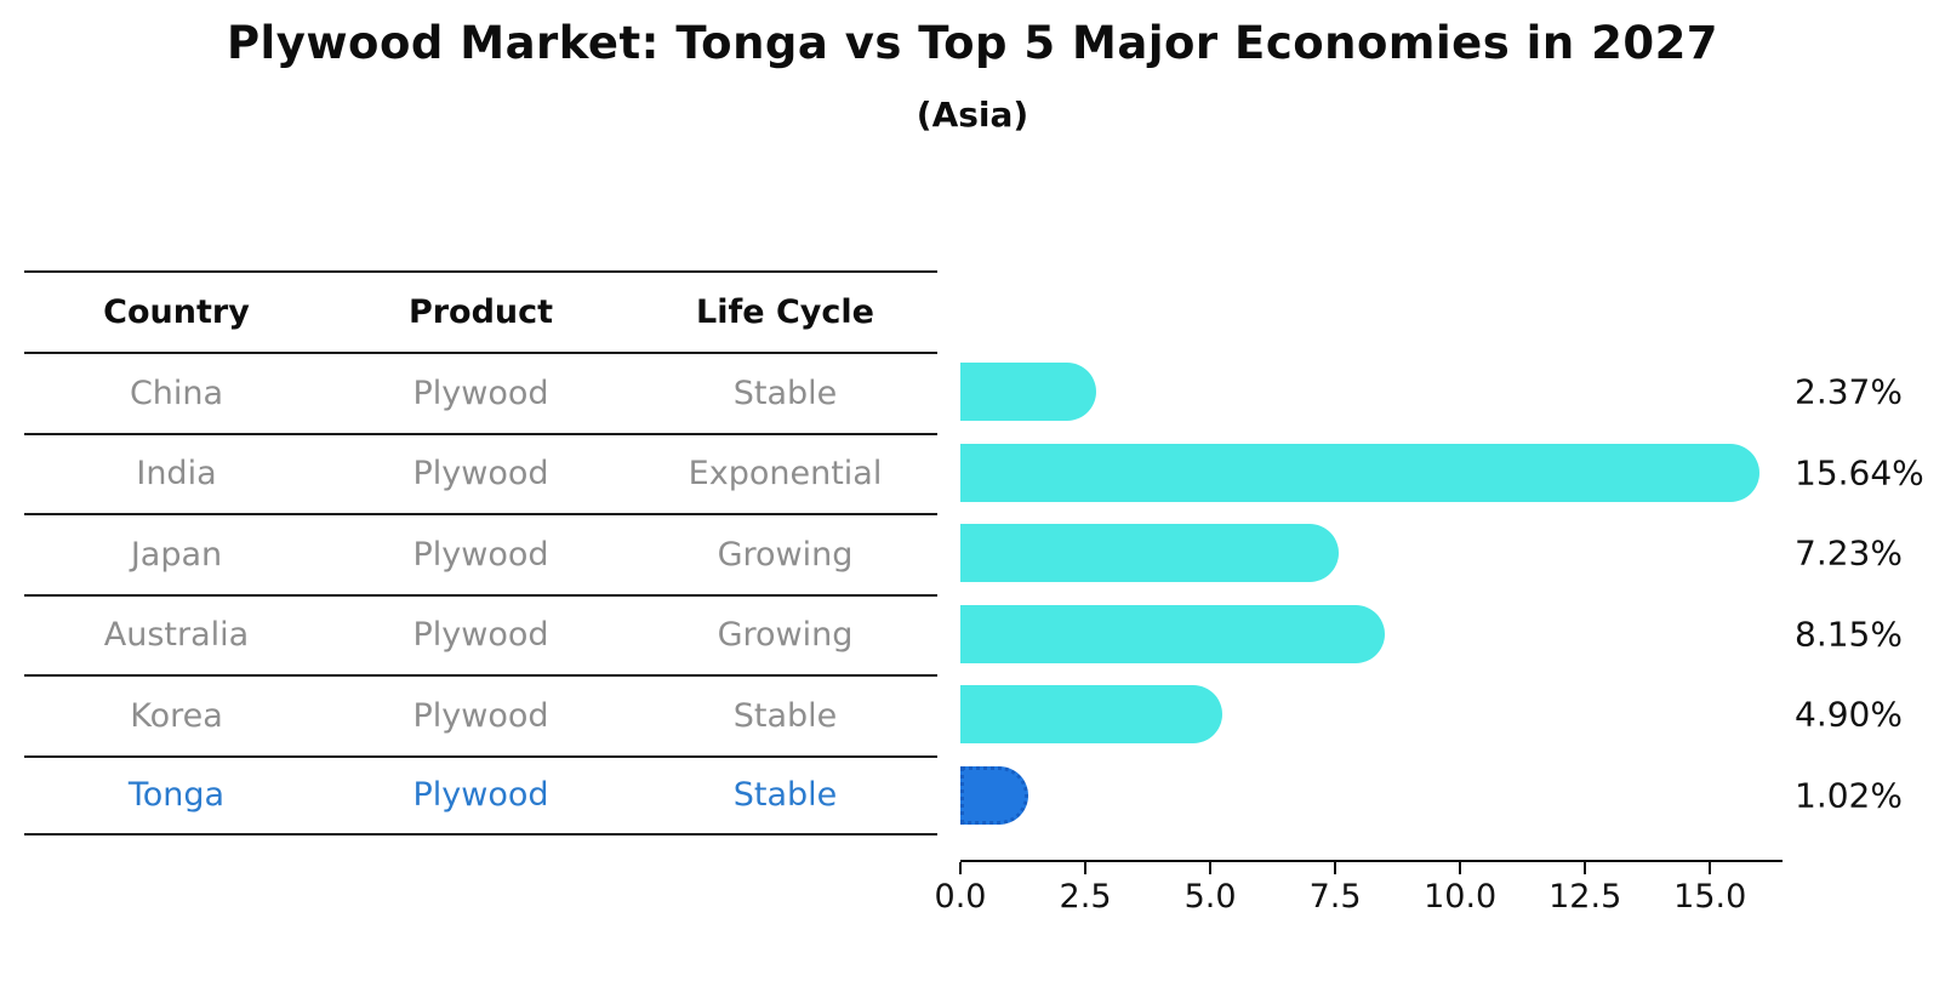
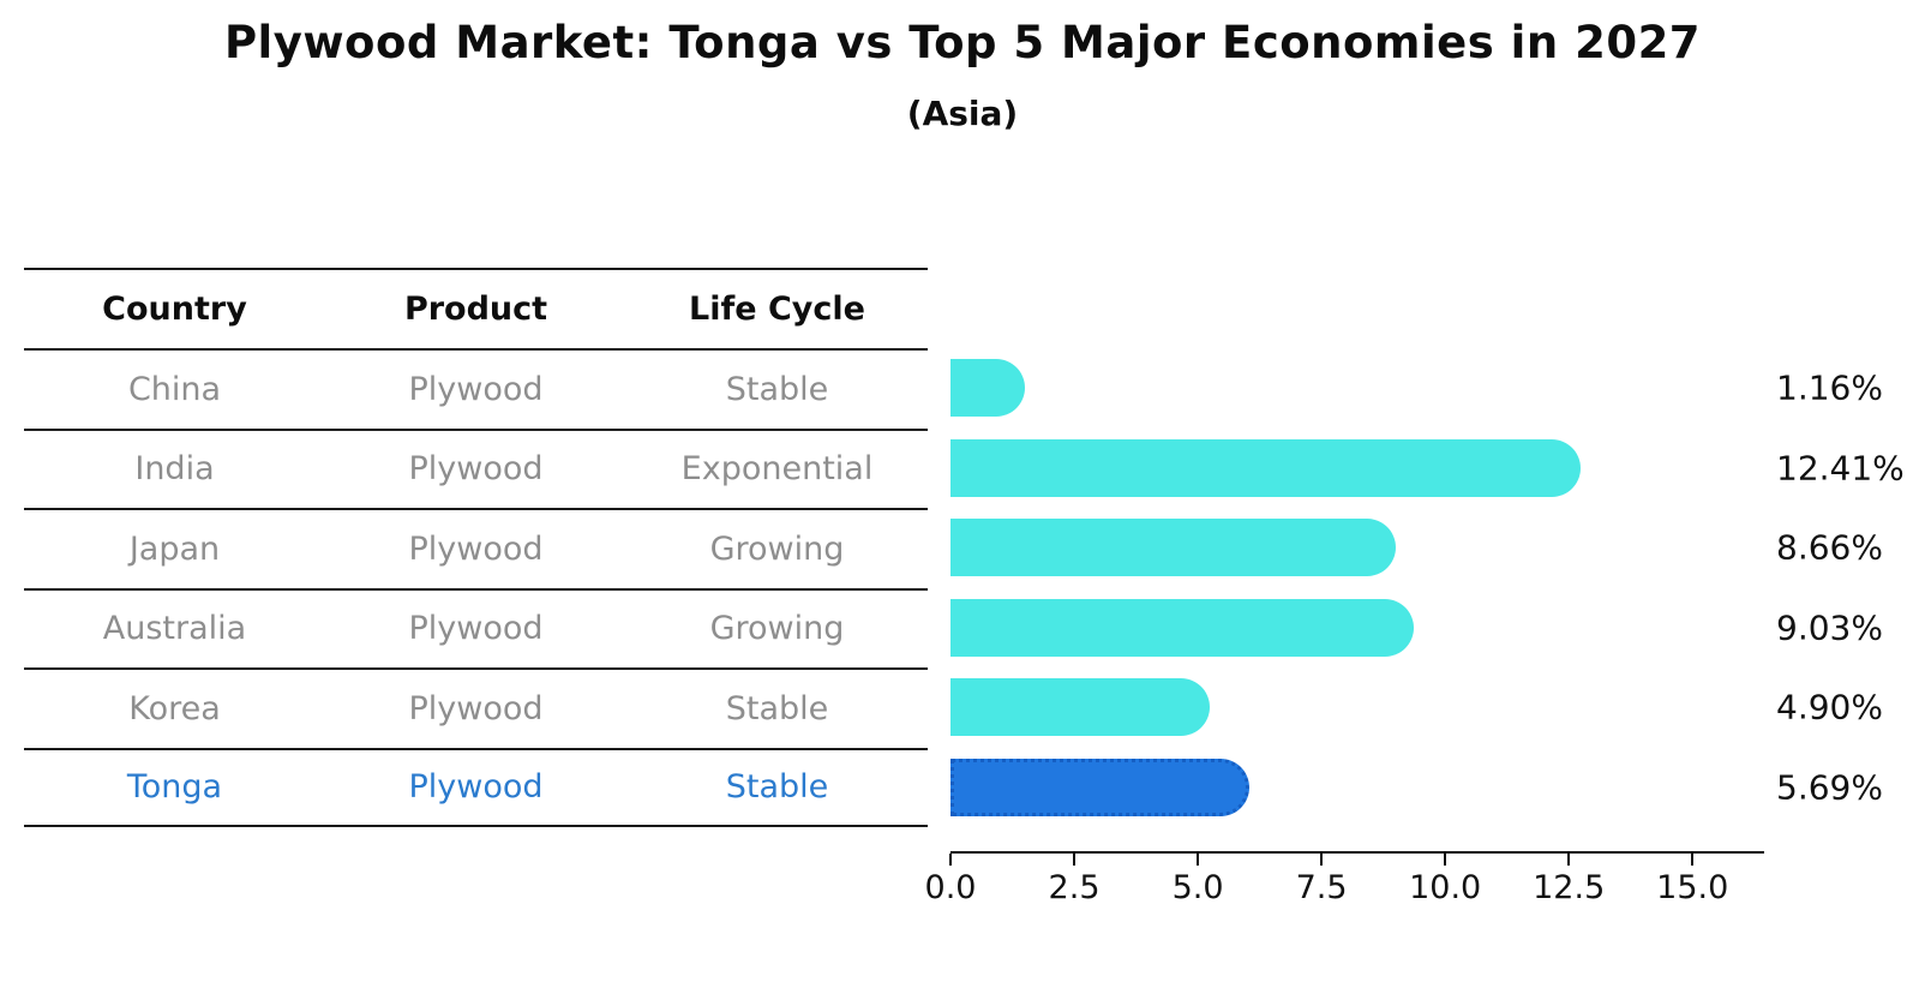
China: 2.37% -> 1.16%
India: 15.64% -> 12.41%
Japan: 7.23% -> 8.66%
Australia: 8.15% -> 9.03%
Tonga: 1.02% -> 5.69%
